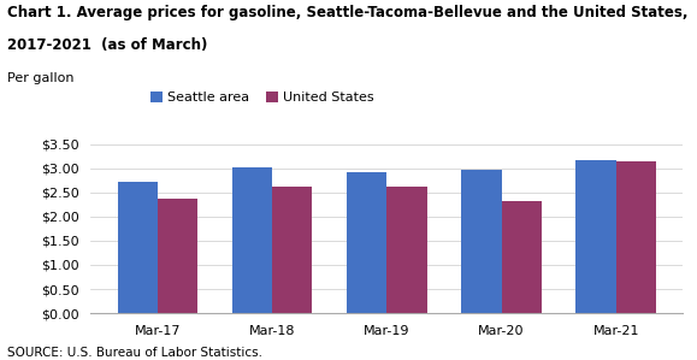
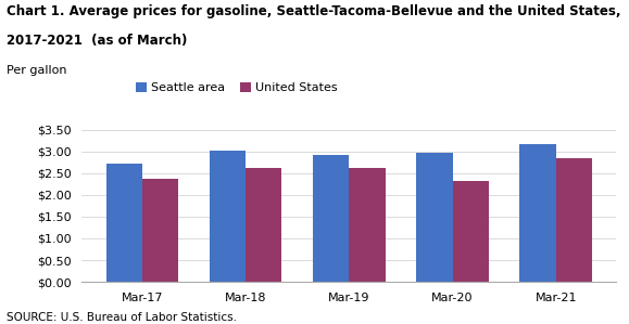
United States/Mar-21: $3.15 -> $2.84
